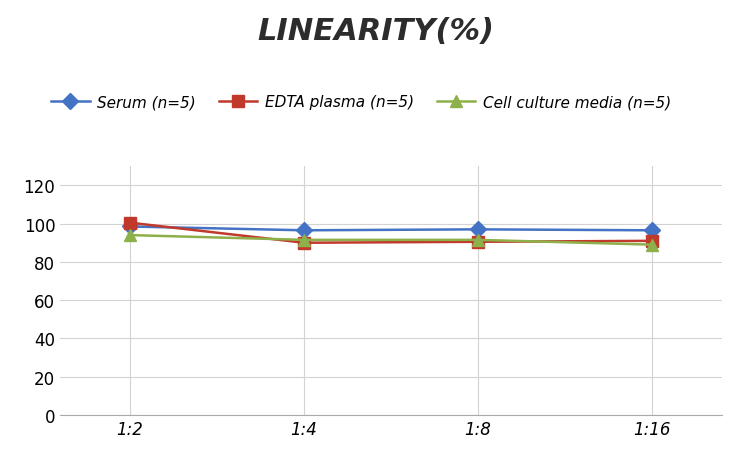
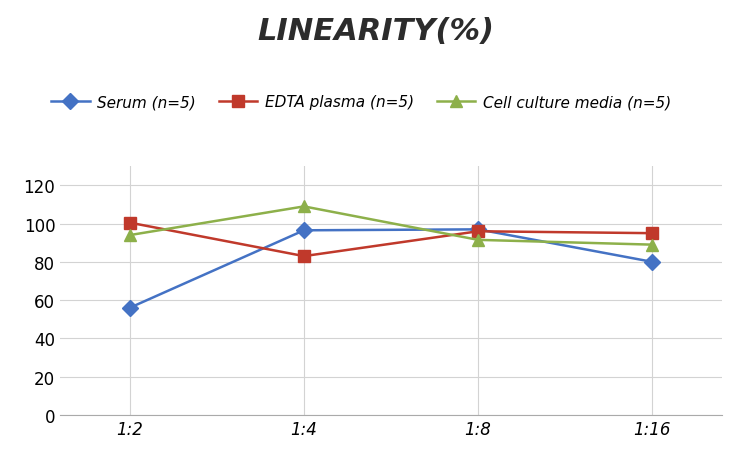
Serum (n=5)/1:2: 98 -> 56
EDTA plasma (n=5)/1:4: 90 -> 83
Cell culture media (n=5)/1:4: 92 -> 109
EDTA plasma (n=5)/1:8: 90 -> 96
Serum (n=5)/1:16: 96 -> 80
EDTA plasma (n=5)/1:16: 91 -> 95
